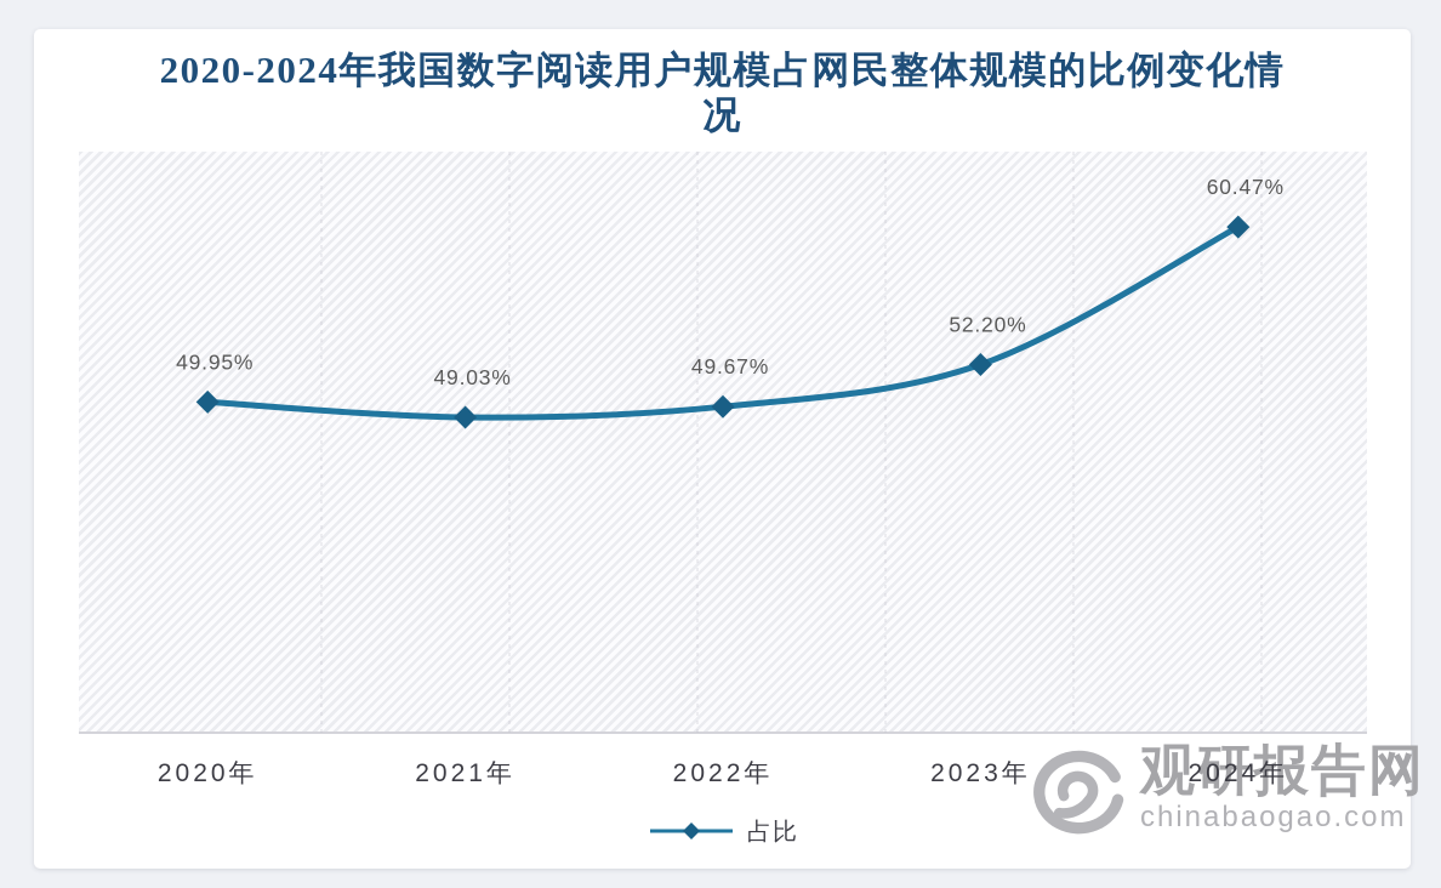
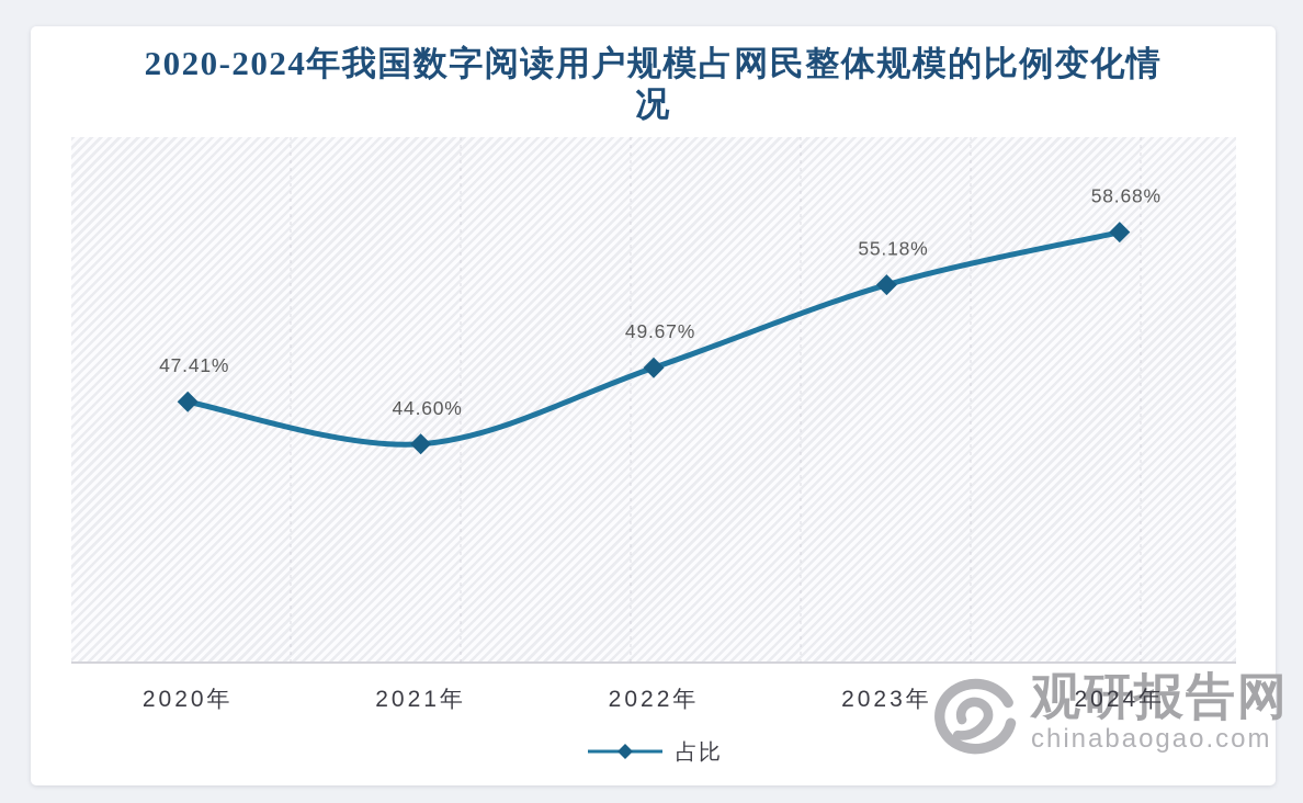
2020年: 49.95% -> 47.41%
2021年: 49.03% -> 44.60%
2023年: 52.20% -> 55.18%
2024年: 60.47% -> 58.68%
